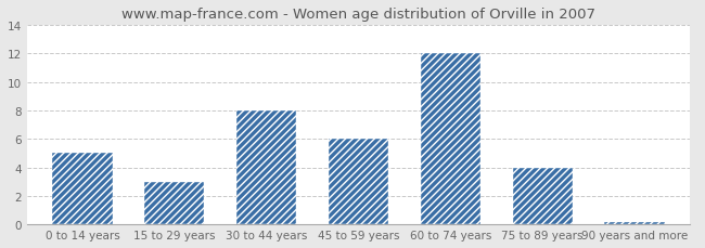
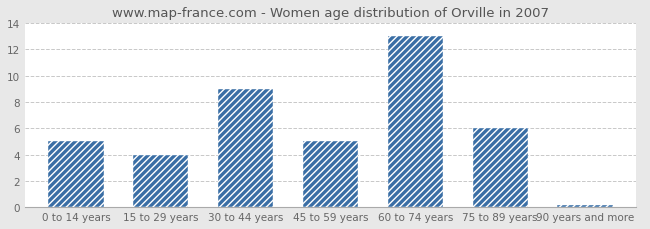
15 to 29 years: 3.0 -> 4.0
30 to 44 years: 8.0 -> 9.0
45 to 59 years: 6.0 -> 5.0
60 to 74 years: 12.0 -> 13.0
75 to 89 years: 4.0 -> 6.0
